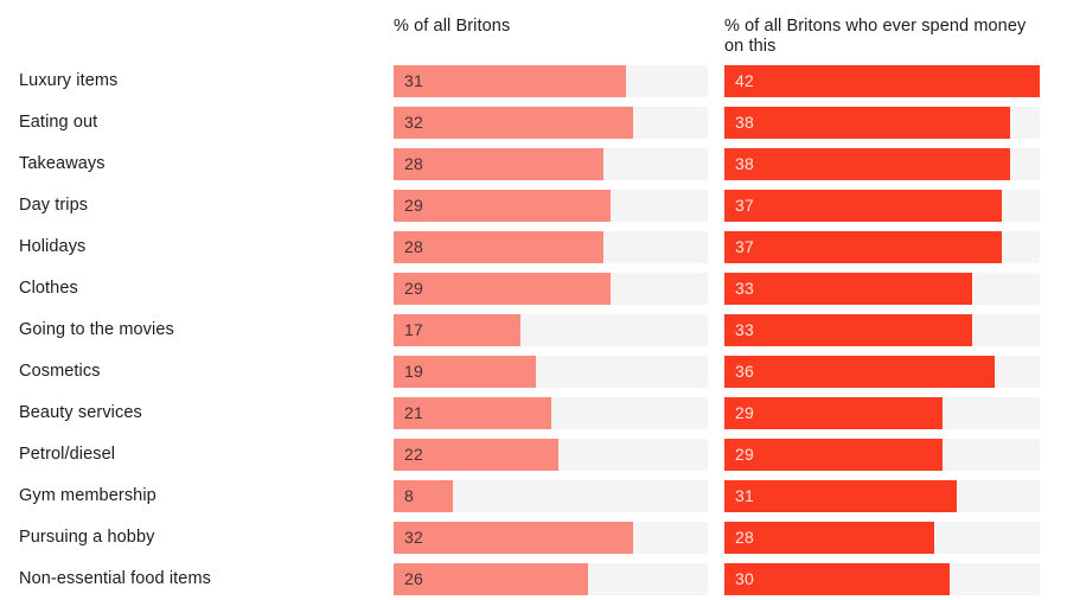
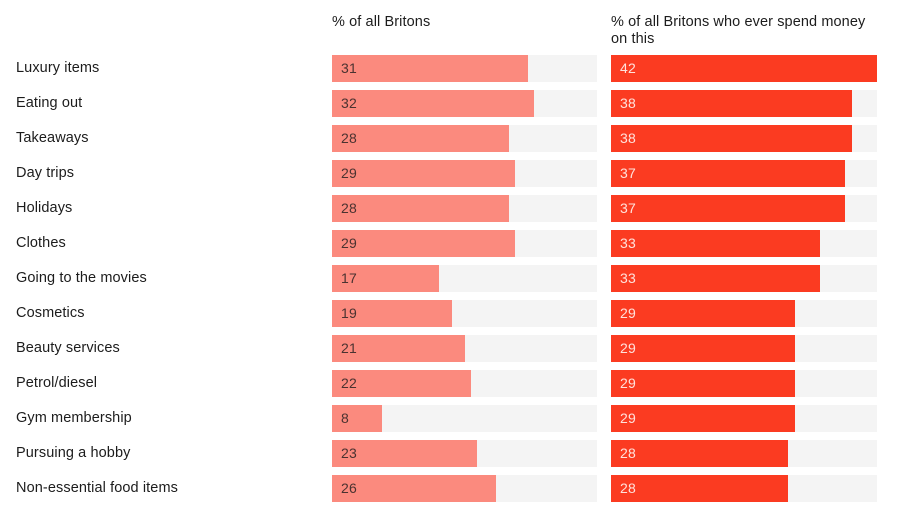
% of all Britons who ever spend money on this/Cosmetics: 36 -> 29
% of all Britons who ever spend money on this/Gym membership: 31 -> 29
% of all Britons/Pursuing a hobby: 32 -> 23
% of all Britons who ever spend money on this/Non-essential food items: 30 -> 28
